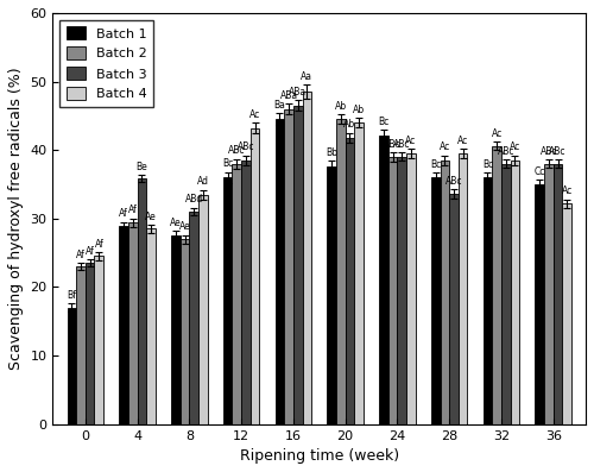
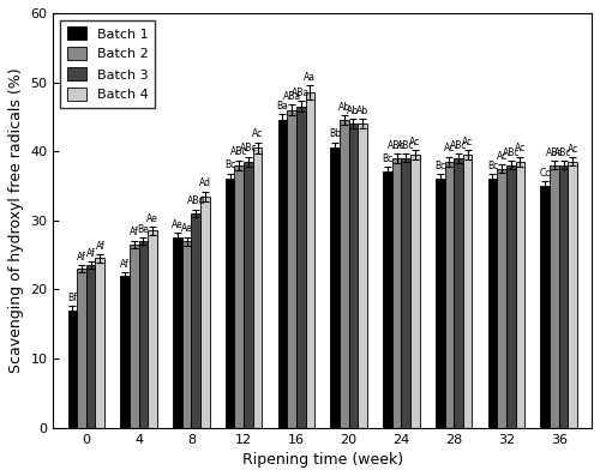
Batch 1/4: 29.0 -> 22.0
Batch 2/4: 29.4 -> 26.5
Batch 3/4: 35.8 -> 27.0
Batch 4/12: 43.2 -> 40.5
Batch 1/20: 37.6 -> 40.5
Batch 3/20: 41.8 -> 44.0
Batch 1/24: 42.2 -> 37.0
Batch 3/28: 33.6 -> 39.0
Batch 2/32: 40.6 -> 37.5
Batch 4/36: 32.2 -> 38.5
